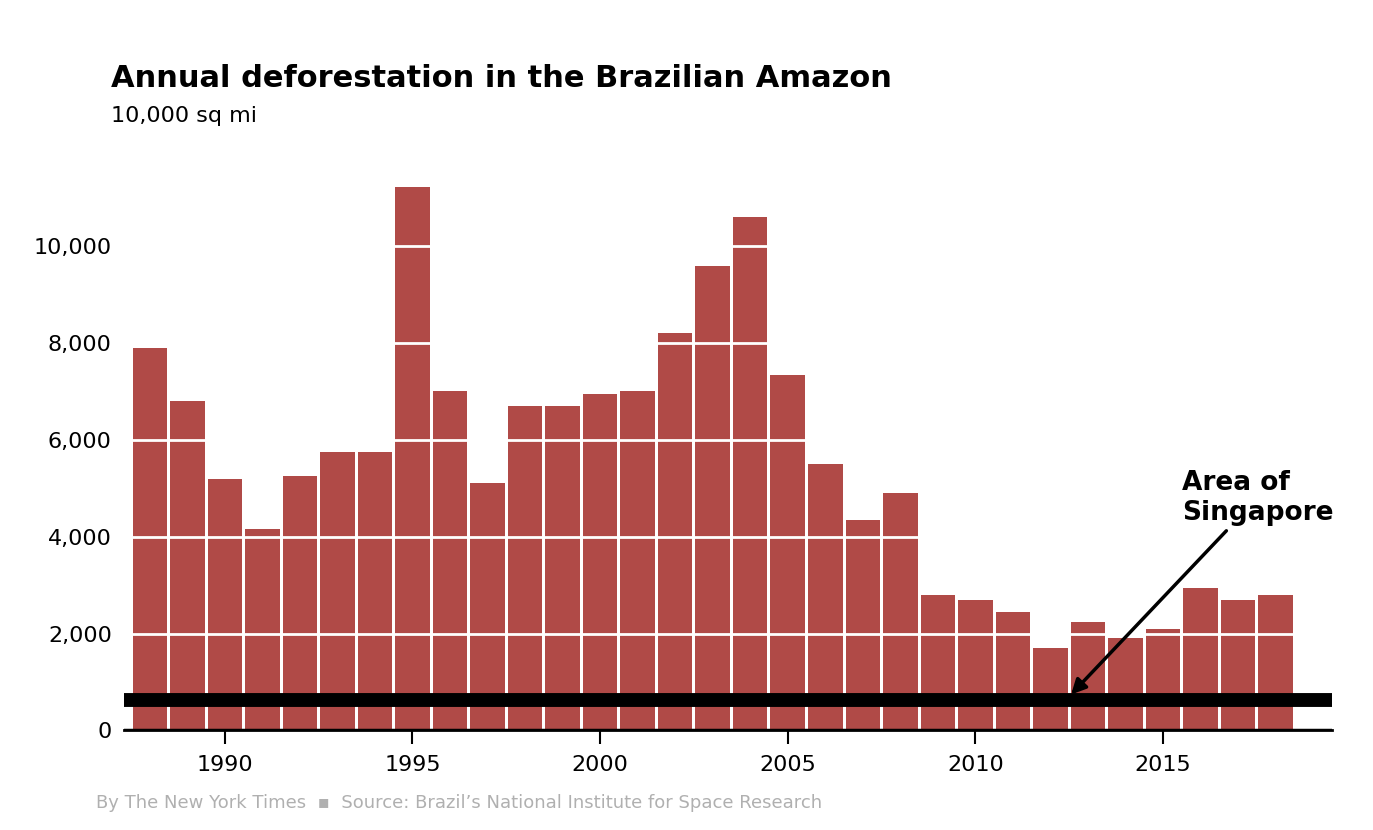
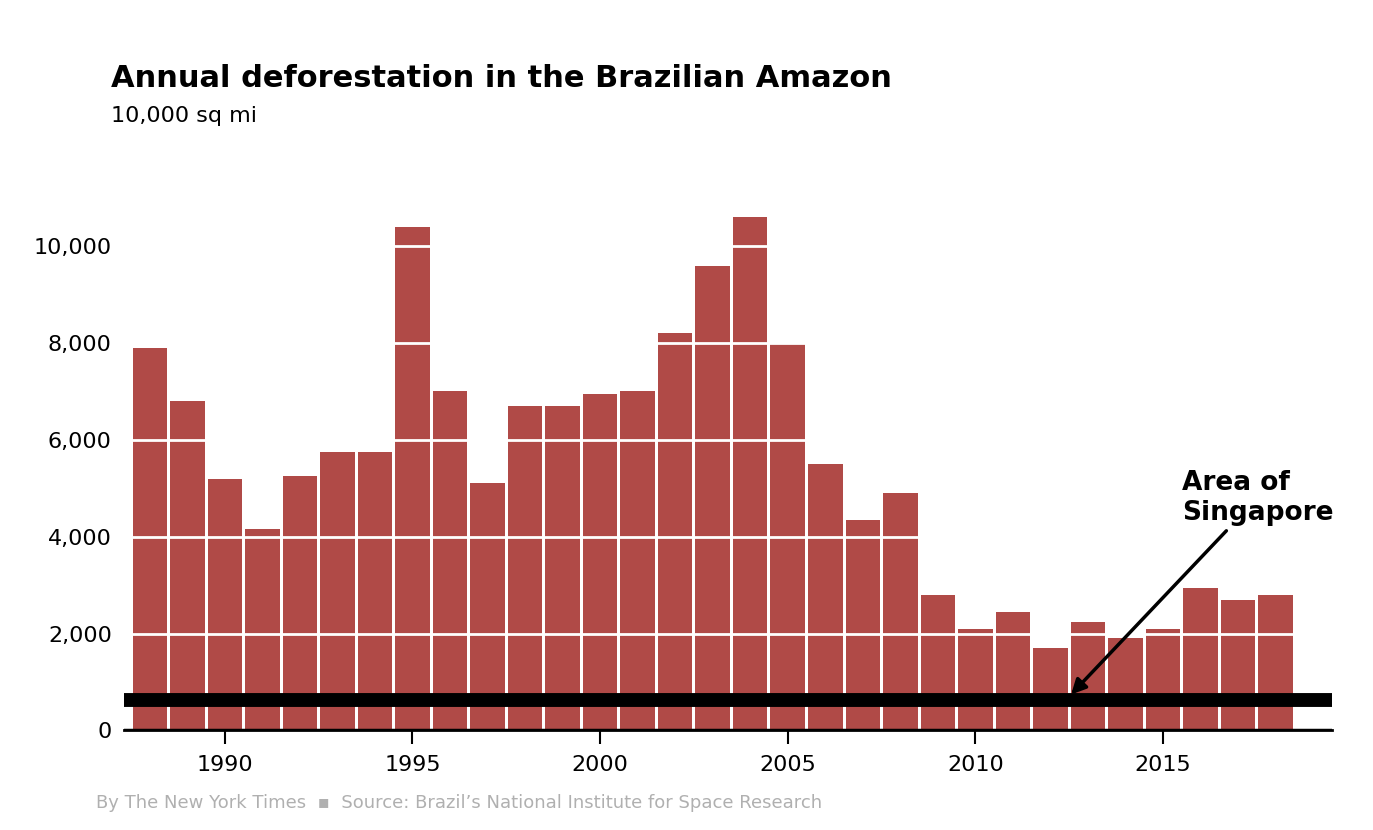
1995: 11,220 -> 10,400
2005: 7,350 -> 8,000
2010: 2,700 -> 2,100
